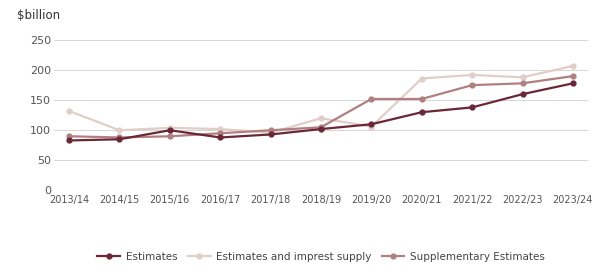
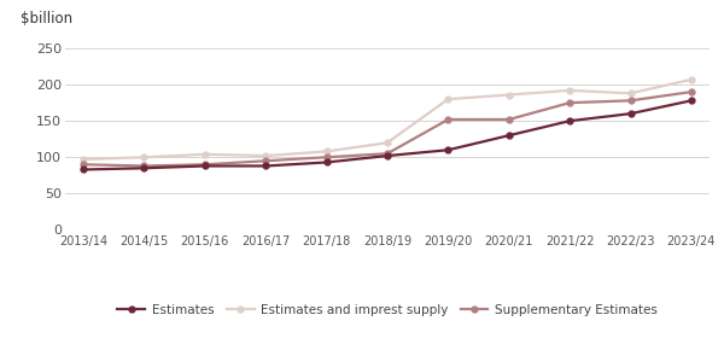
Estimates and imprest supply/2013/14: 132 -> 97
Estimates/2015/16: 100 -> 88
Estimates and imprest supply/2017/18: 96 -> 108
Estimates and imprest supply/2019/20: 106 -> 180
Estimates/2021/22: 138 -> 150
